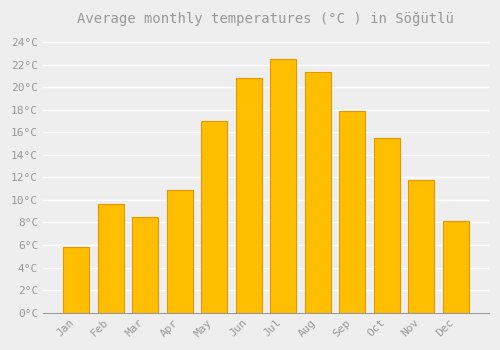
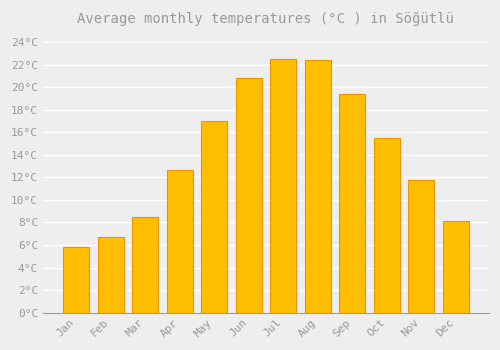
Feb: 9.6°C -> 6.7°C
Apr: 10.9°C -> 12.7°C
Aug: 21.4°C -> 22.4°C
Sep: 17.9°C -> 19.4°C
